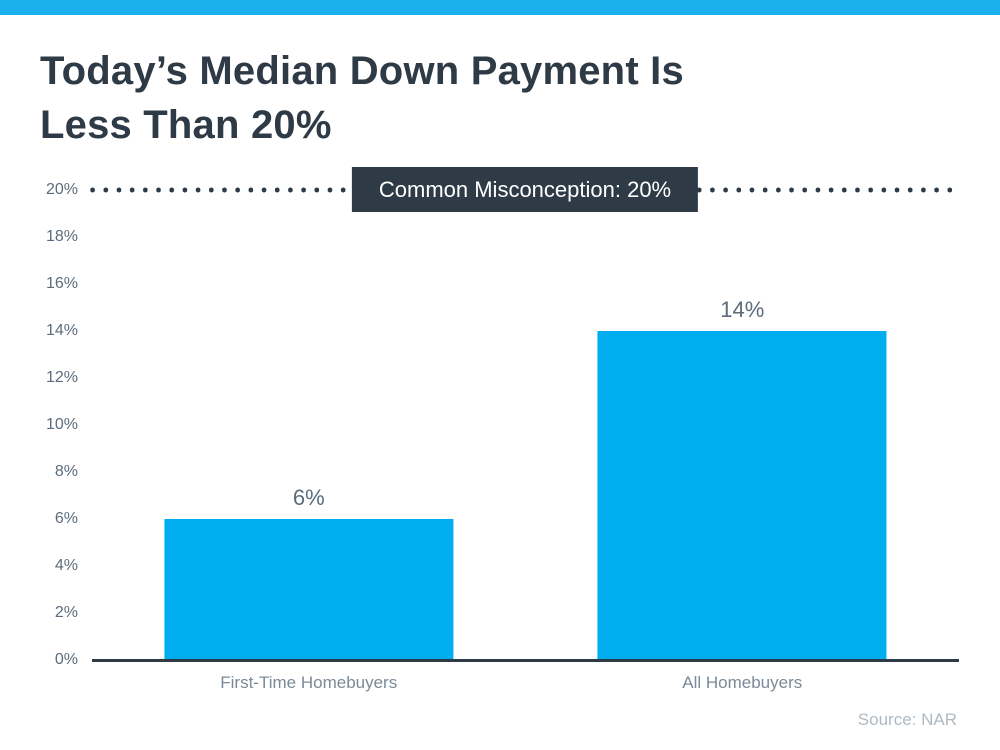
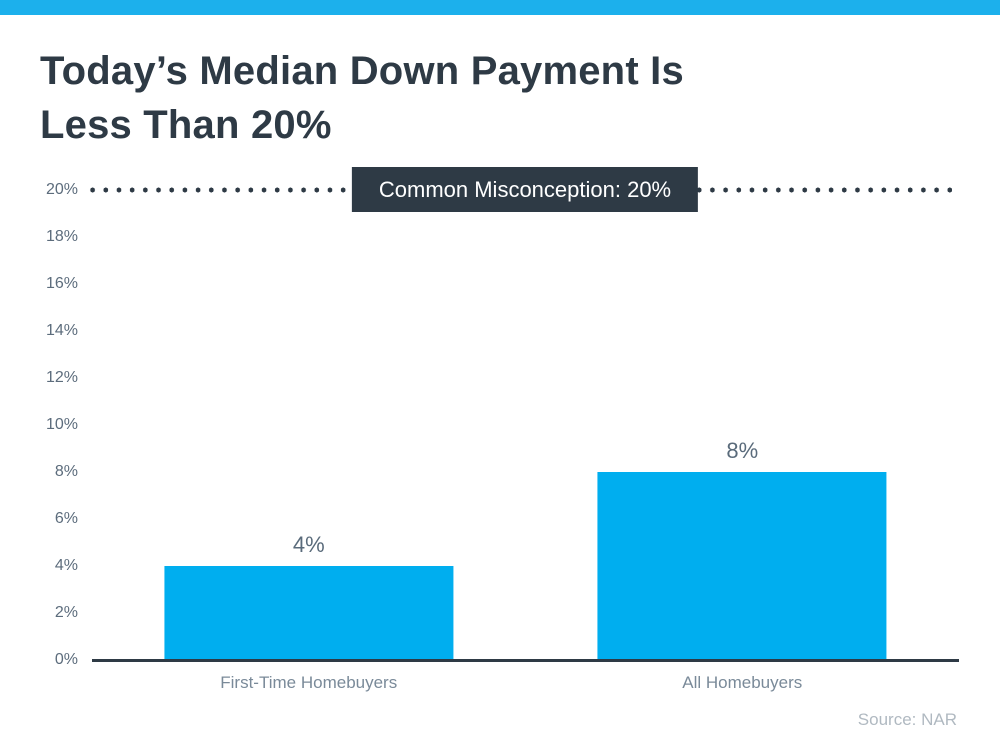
First-Time Homebuyers: 6% -> 4%
All Homebuyers: 14% -> 8%
